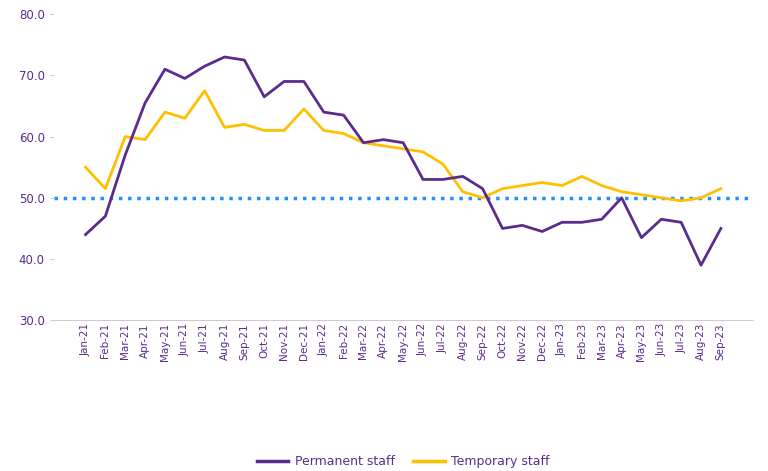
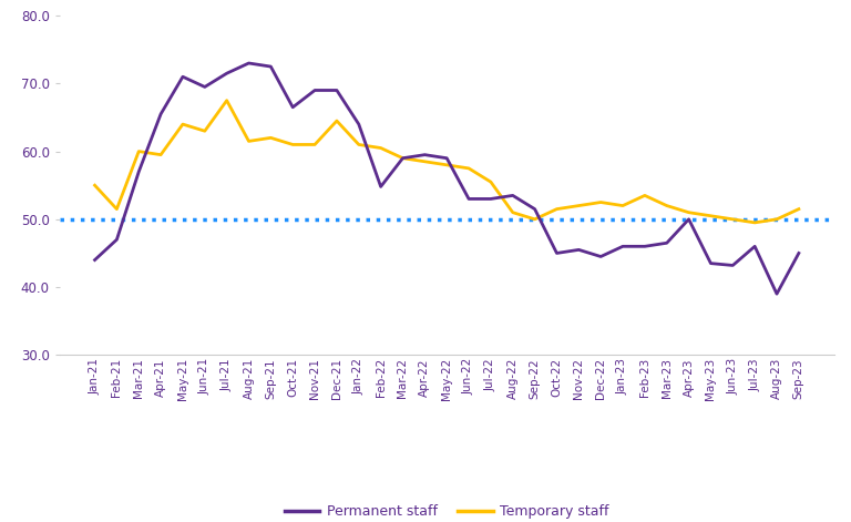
Permanent staff/Feb-22: 63.5 -> 54.8
Permanent staff/Jun-23: 46.5 -> 43.2
